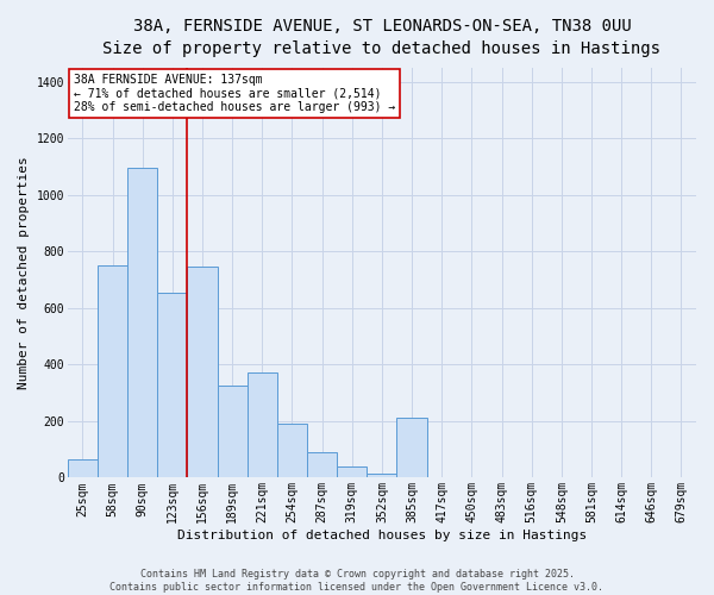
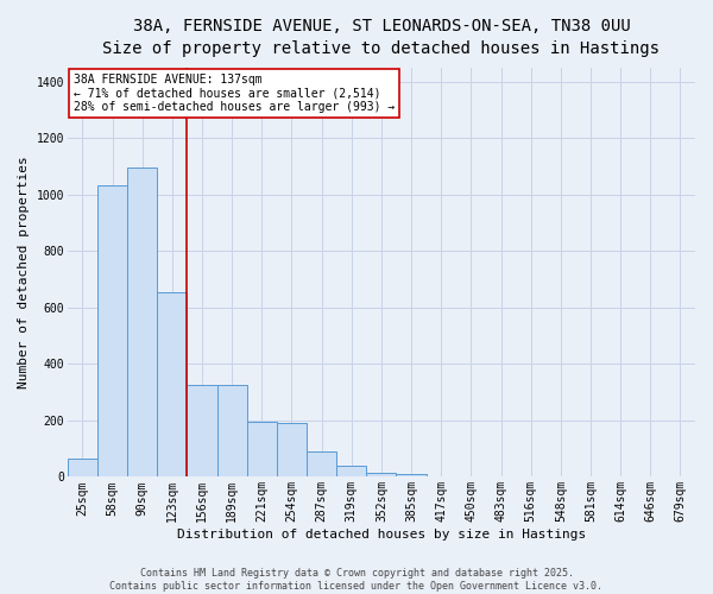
58sqm: 750 -> 1030
156sqm: 745 -> 325
221sqm: 370 -> 195
385sqm: 210 -> 10
